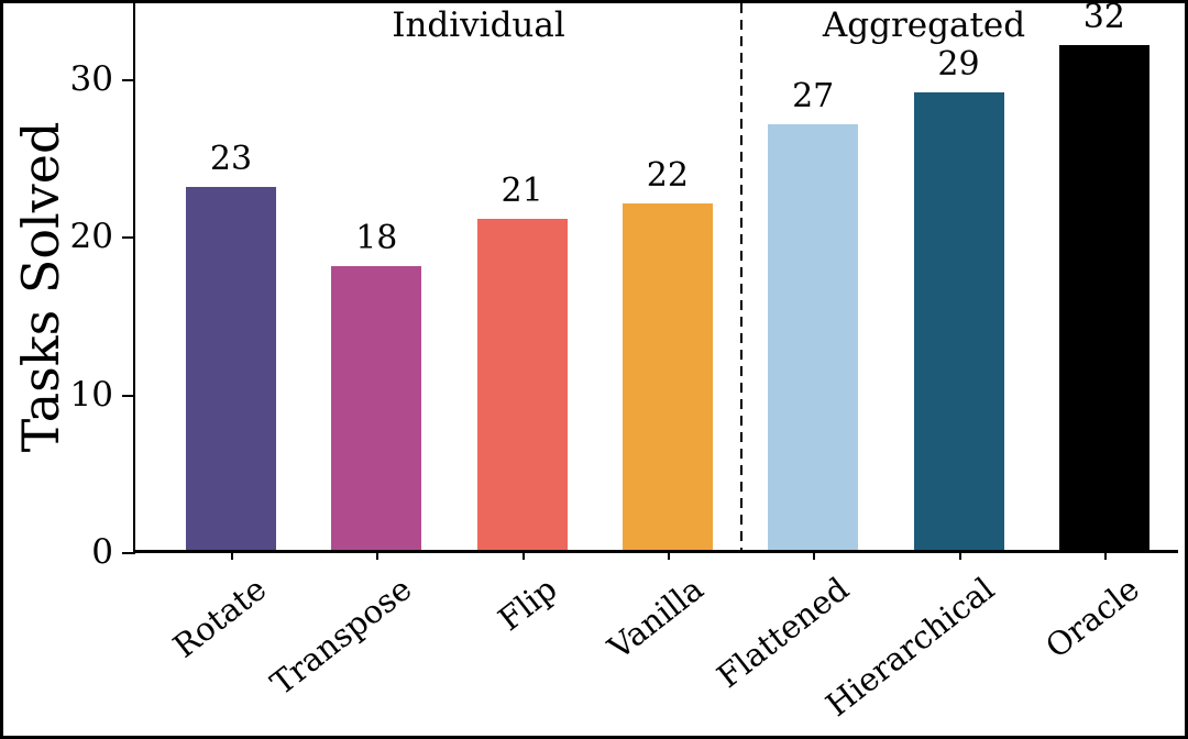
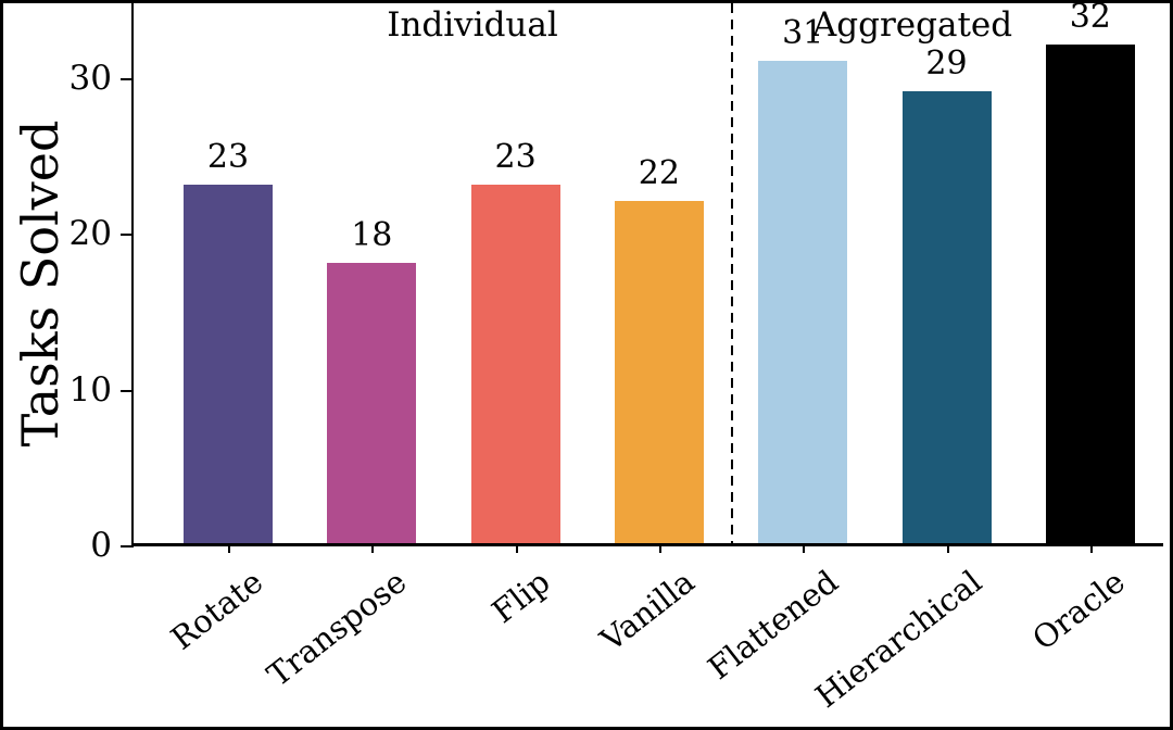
Flip: 21 -> 23
Flattened: 27 -> 31
